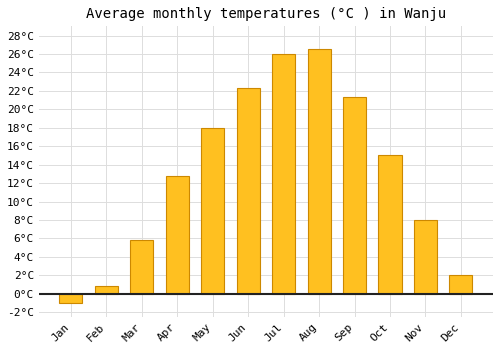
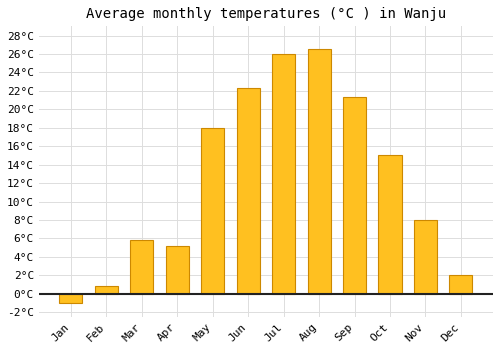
Apr: 12.8°C -> 5.2°C
